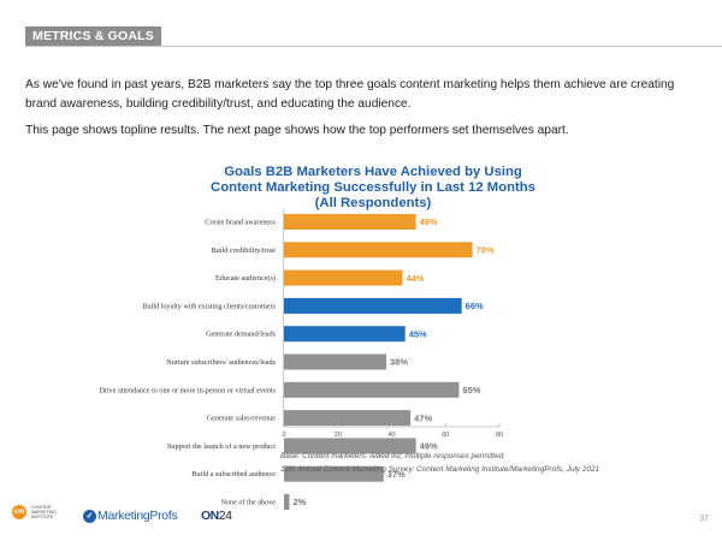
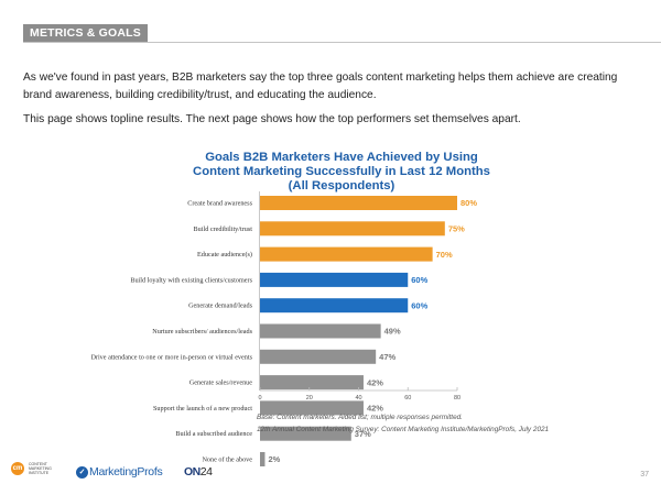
Create brand awareness: 49% -> 80%
Build credibility/trust: 70% -> 75%
Educate audience(s): 44% -> 70%
Build loyalty with existing clients/customers: 66% -> 60%
Generate demand/leads: 45% -> 60%
Nurture subscribers/ audiences/leads: 38% -> 49%
Drive attendance to one or more in-person or virtual events: 65% -> 47%
Generate sales/revenue: 47% -> 42%
Support the launch of a new product: 49% -> 42%
